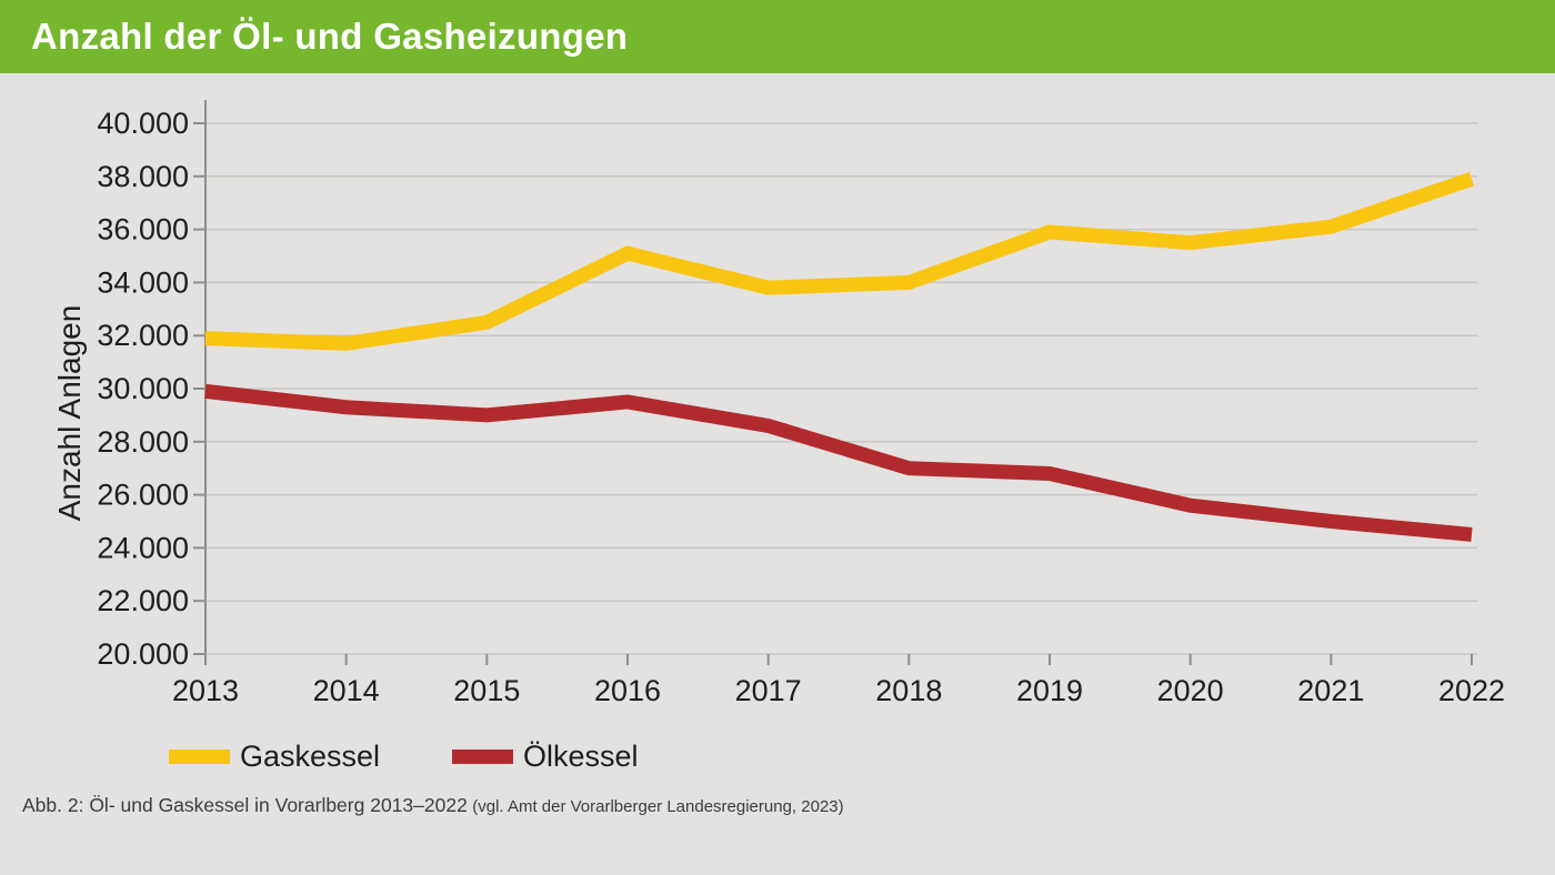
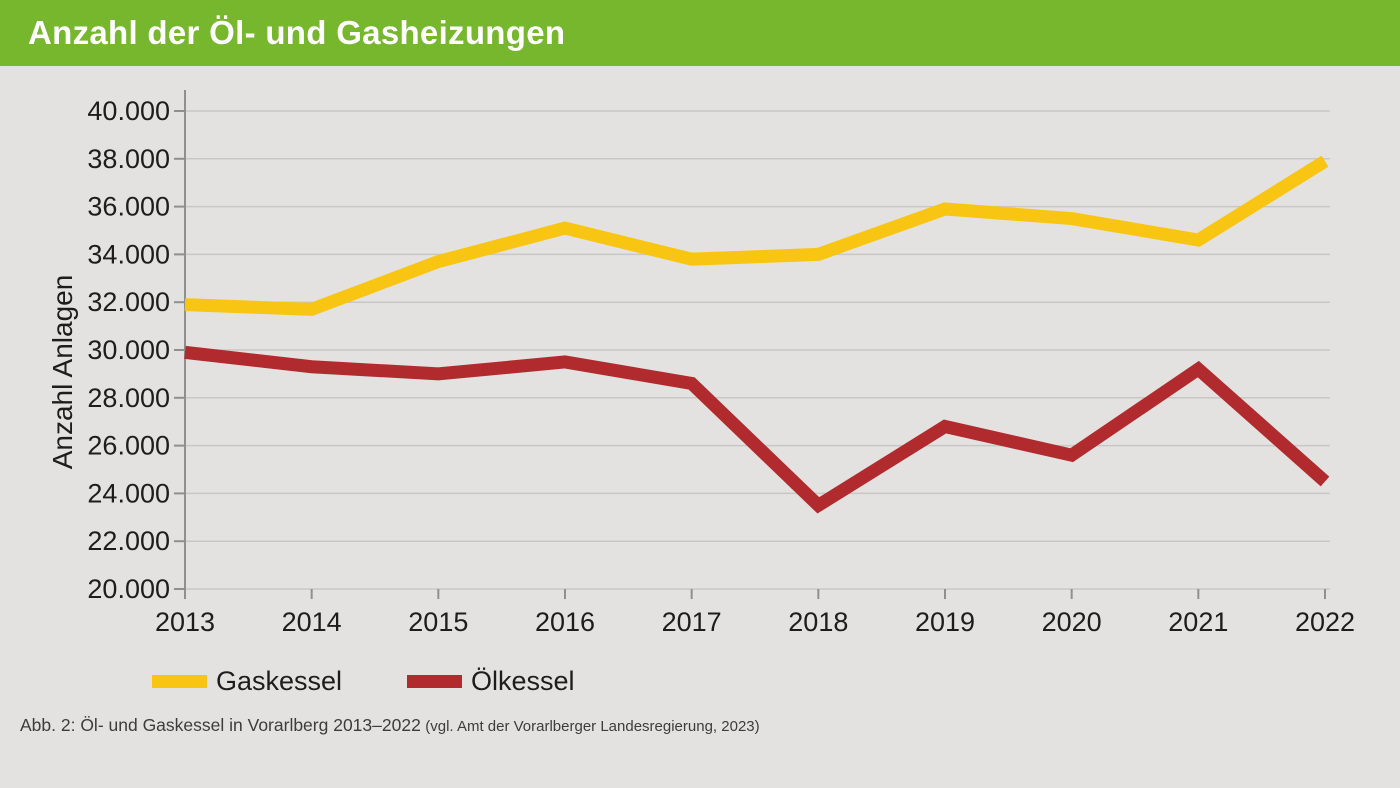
Gaskessel/2015: 32500 -> 33700
Ölkessel/2018: 27000 -> 23500
Gaskessel/2021: 36100 -> 34600
Ölkessel/2021: 25000 -> 29200
